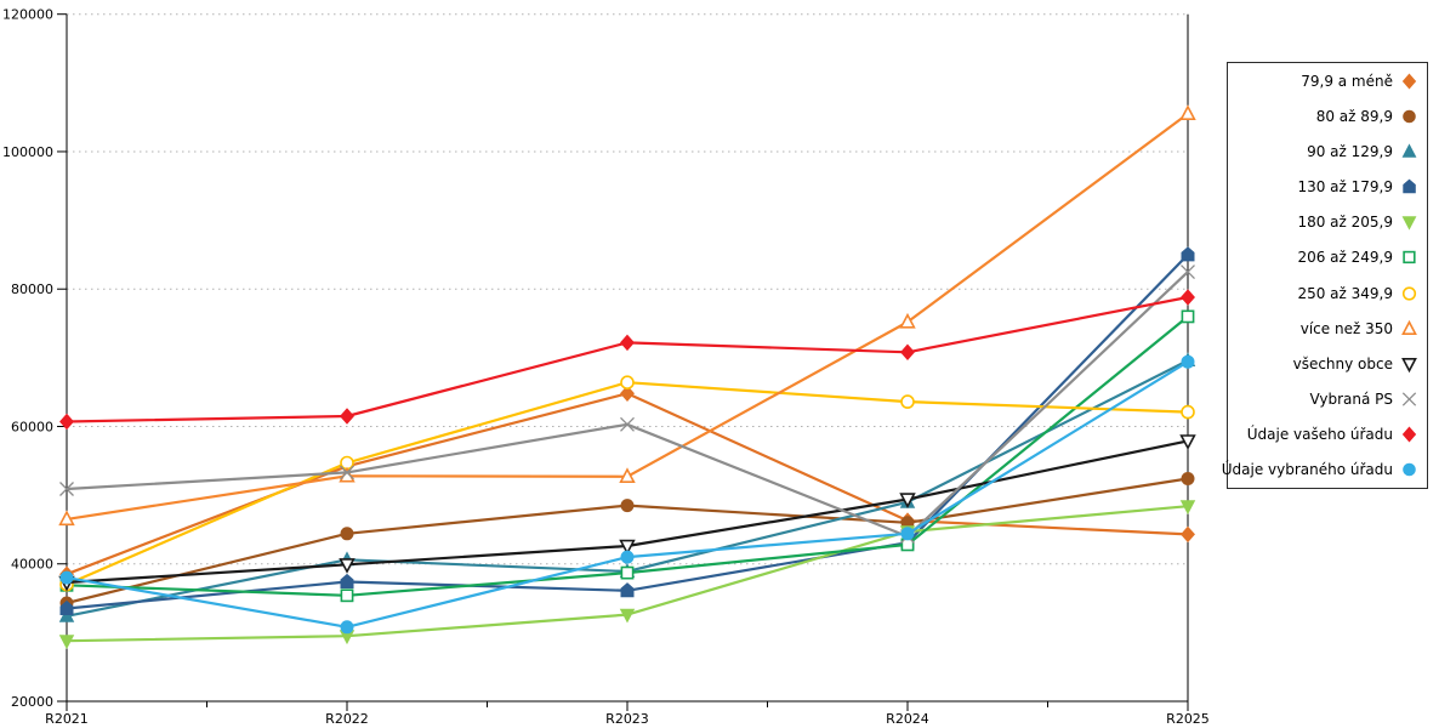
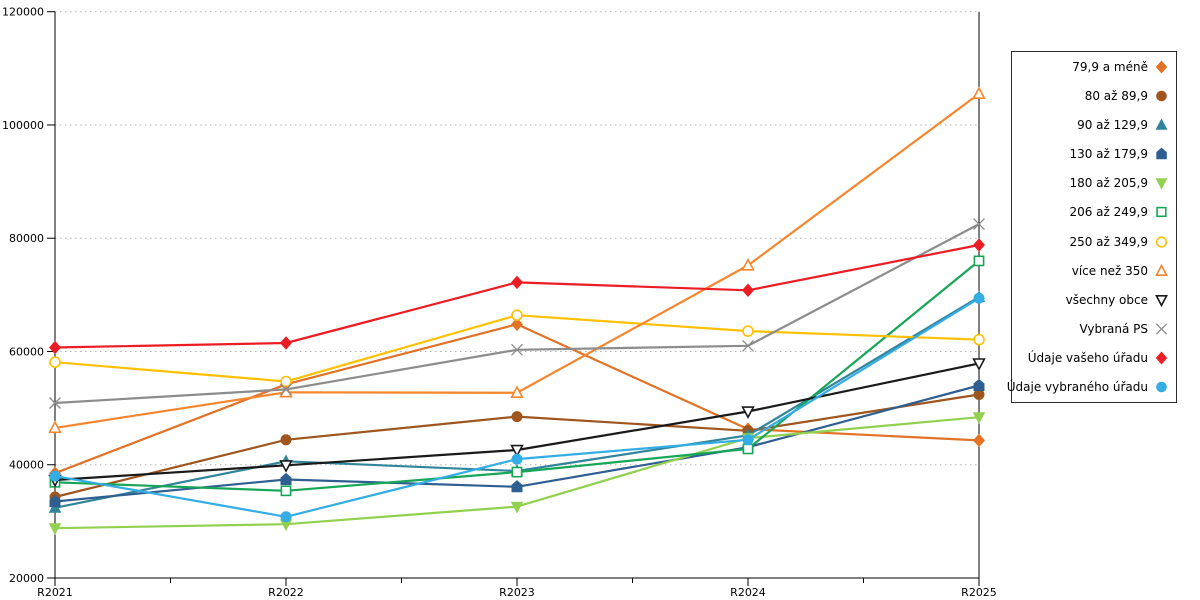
250 až 349,9/R2021: 37000 -> 58000
90 až 129,9/R2024: 49000 -> 45000
Vybraná PS/R2024: 44000 -> 61000
130 až 179,9/R2025: 85000 -> 54000
